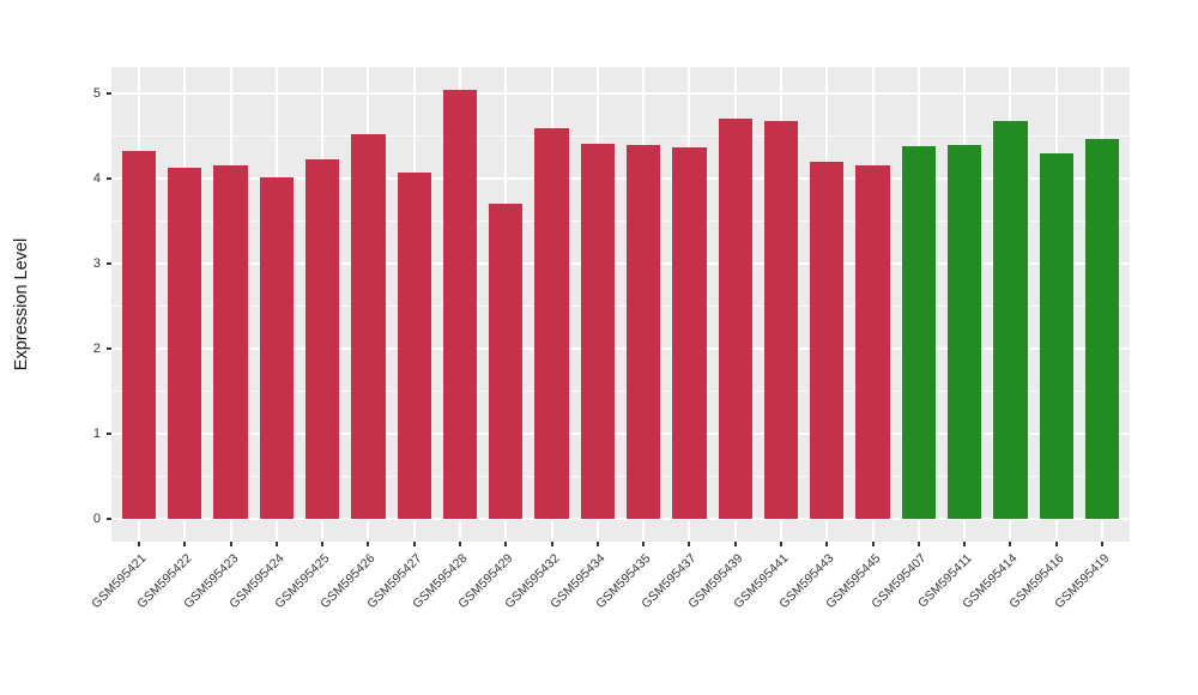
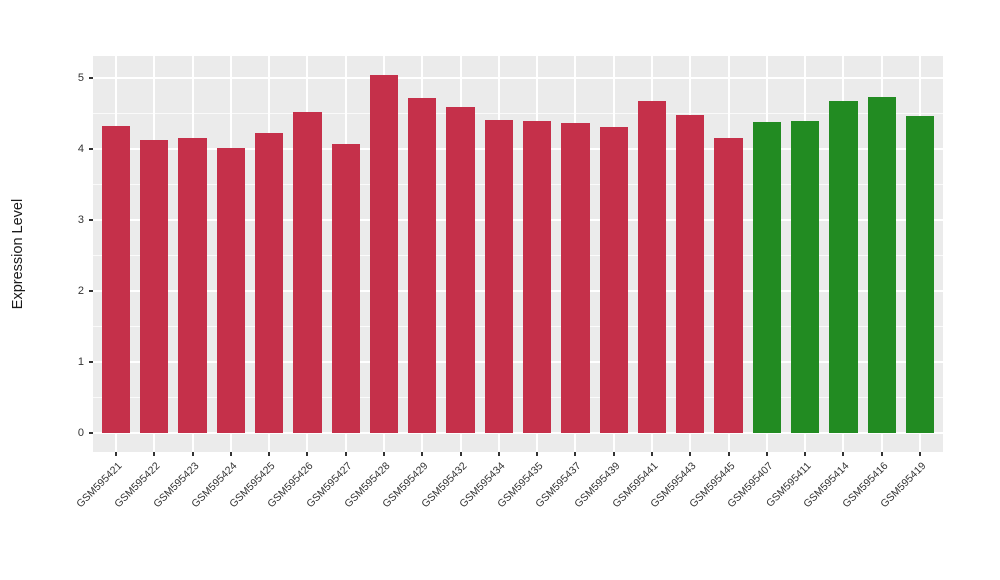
GSM595429: 3.7 -> 4.7
GSM595439: 4.7 -> 4.3
GSM595443: 4.2 -> 4.5
GSM595416: 4.3 -> 4.7
